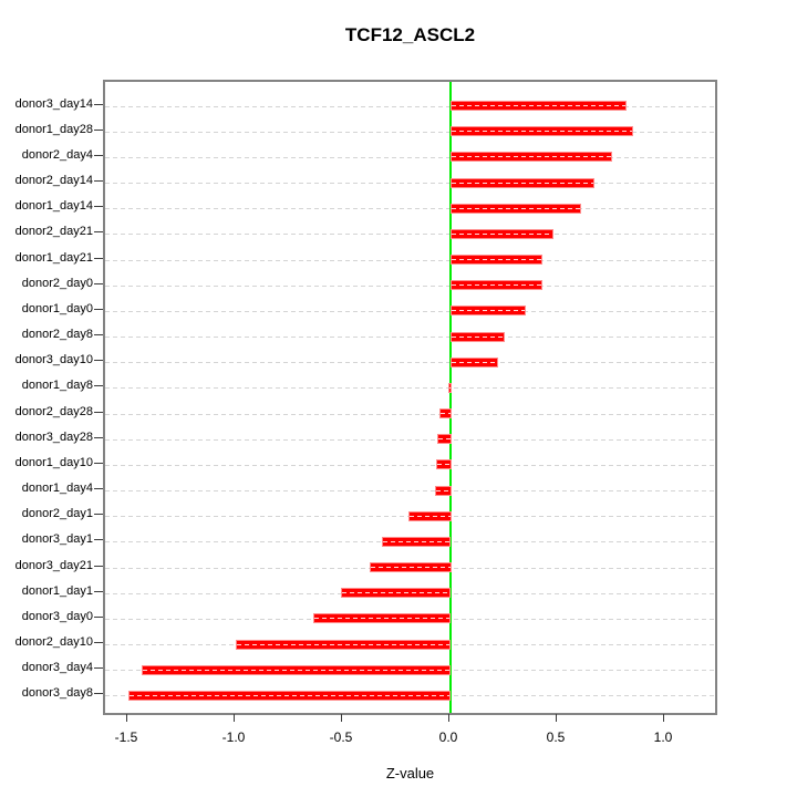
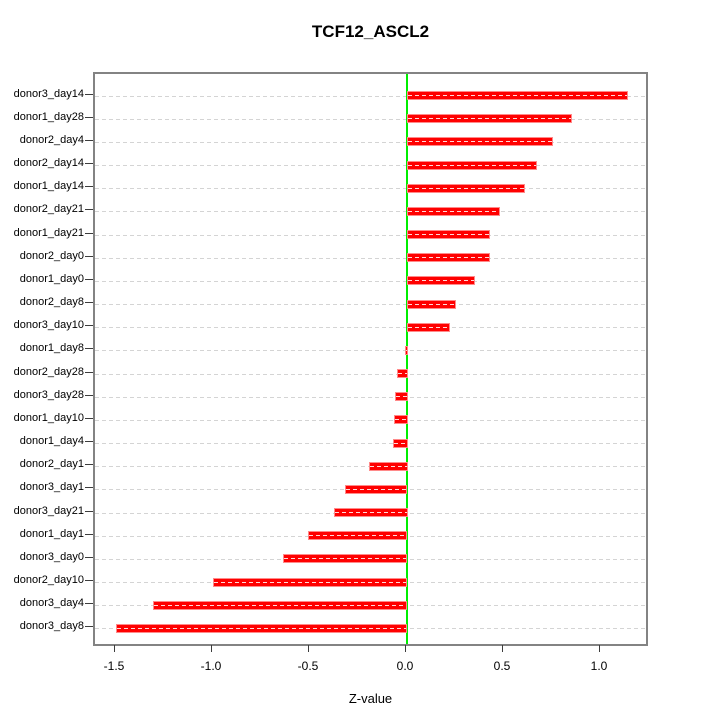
donor3_day14: 0.82 -> 1.14
donor3_day4: -1.44 -> -1.31
